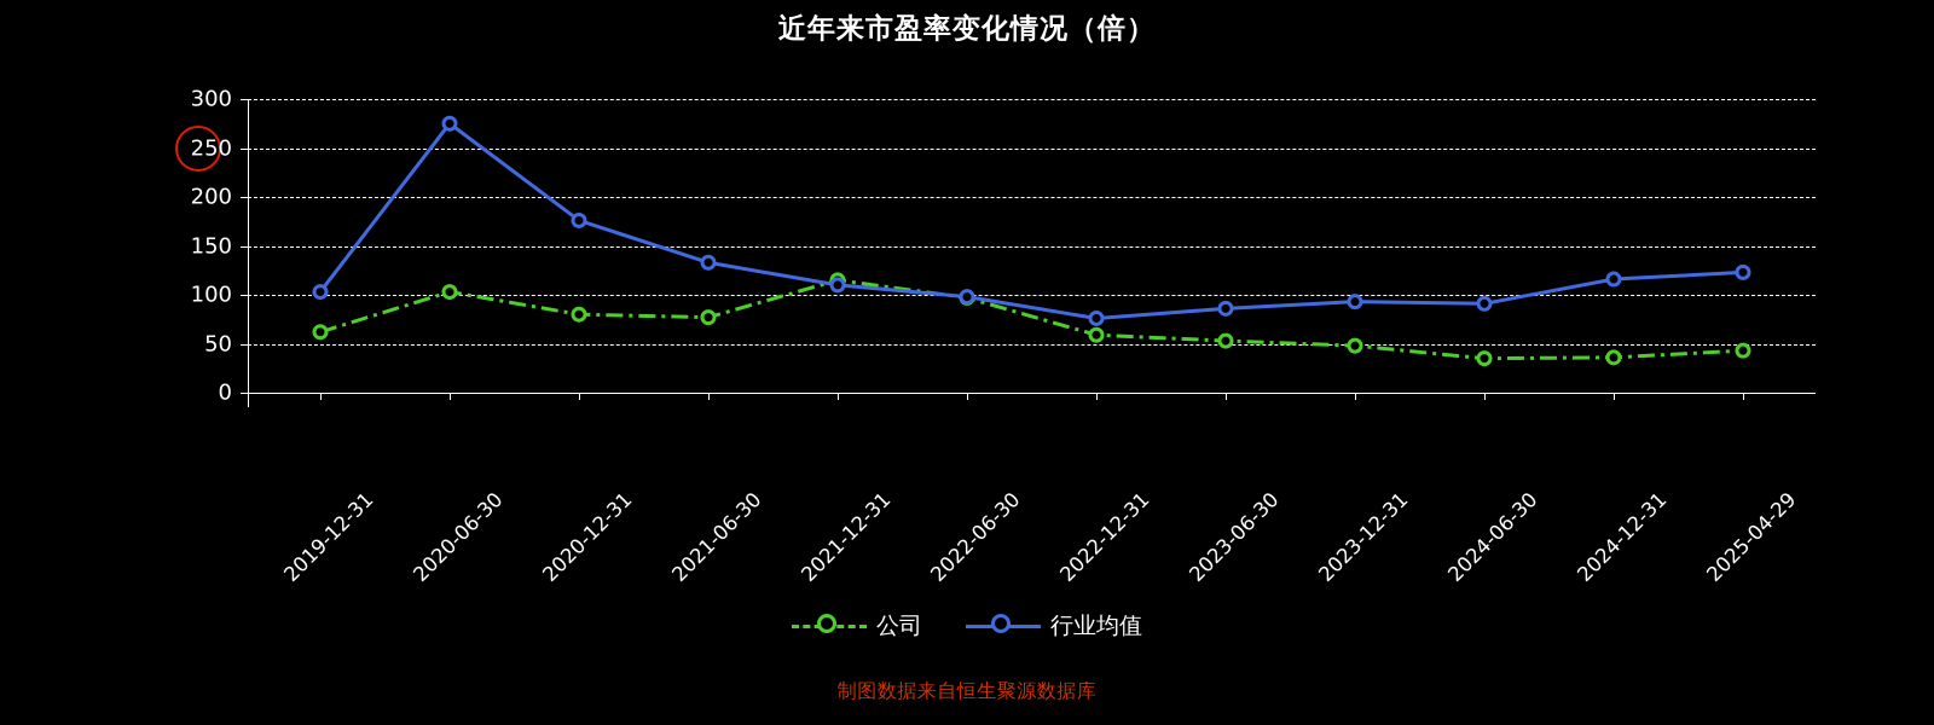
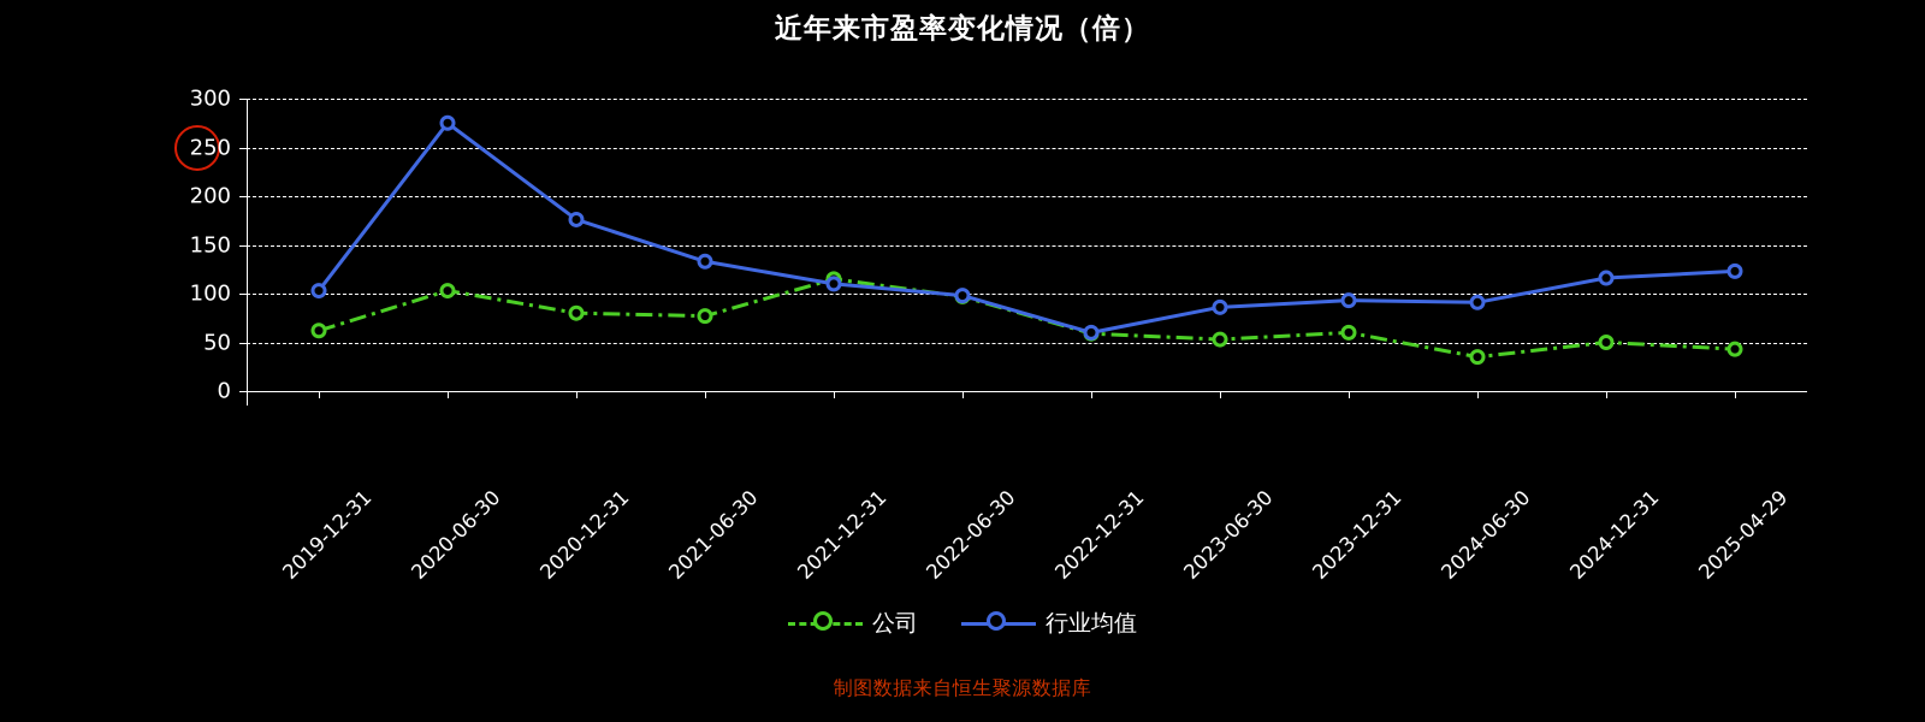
行业均值/2022-12-31: 80 -> 60
公司/2023-12-31: 50 -> 60
公司/2024-12-31: 40 -> 50
